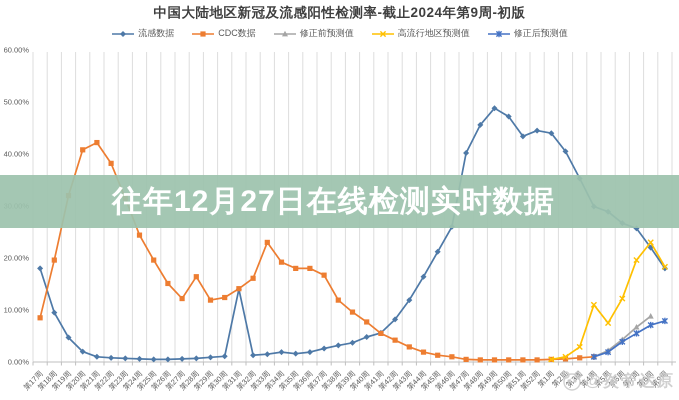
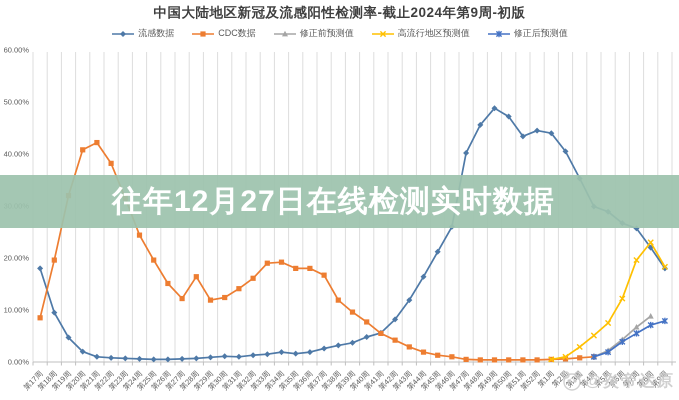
流感数据/第31周: 14% -> 1%
CDC数据/第33周: 23% -> 19%
高流行地区预测值/第4周: 11% -> 5%
